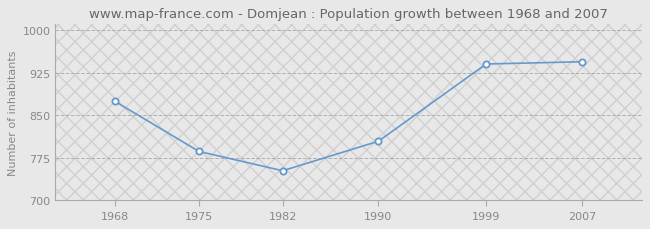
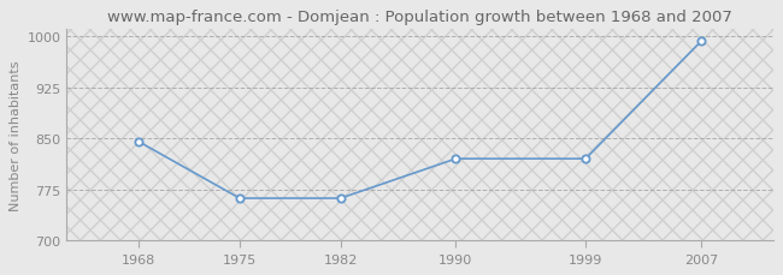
1968: 874 -> 845
1975: 786 -> 762
1982: 752 -> 762
1990: 804 -> 820
1999: 940 -> 820
2007: 944 -> 992
